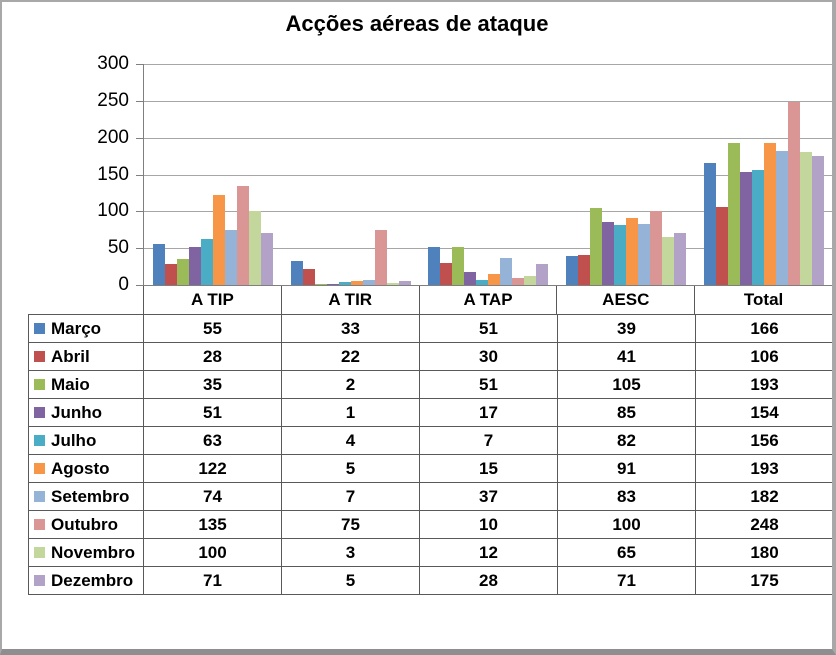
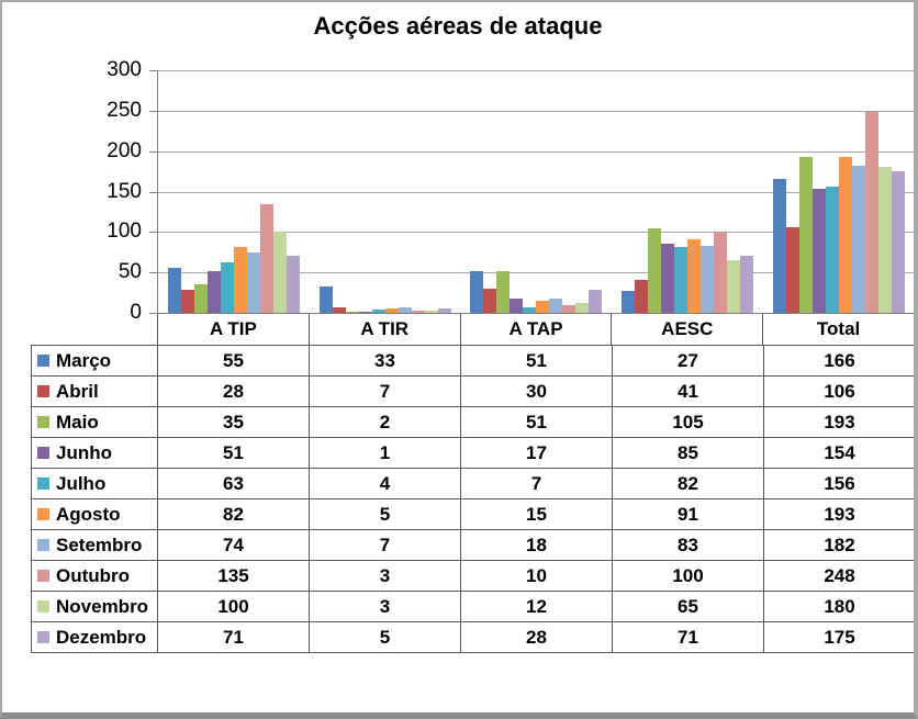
Agosto/A TIP: 122 -> 82
Abril/A TIR: 22 -> 7
Outubro/A TIR: 75 -> 3
Setembro/A TAP: 37 -> 18
Março/AESC: 39 -> 27
